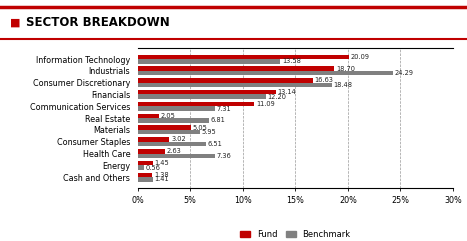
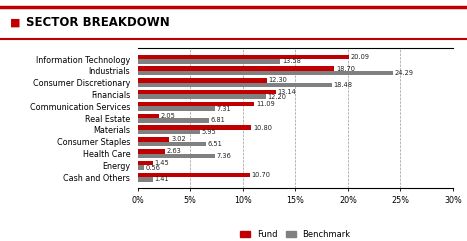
Fund/Consumer Discretionary: 16.6% -> 12.3%
Fund/Materials: 5.0% -> 10.8%
Fund/Cash and Others: 1.4% -> 10.7%
